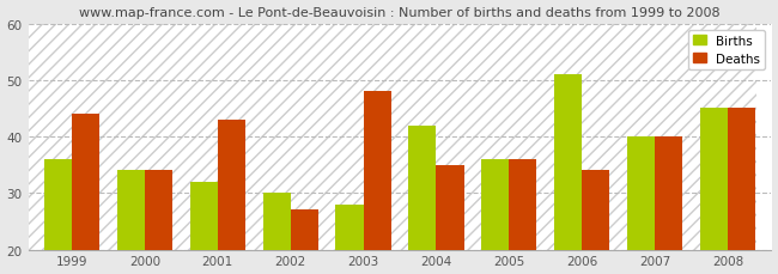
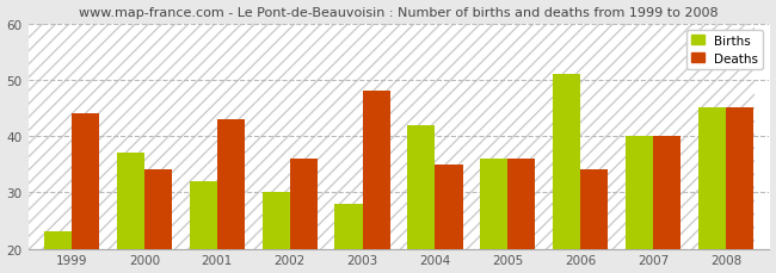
Births/1999: 36 -> 23
Births/2000: 34 -> 37
Deaths/2002: 27 -> 36
